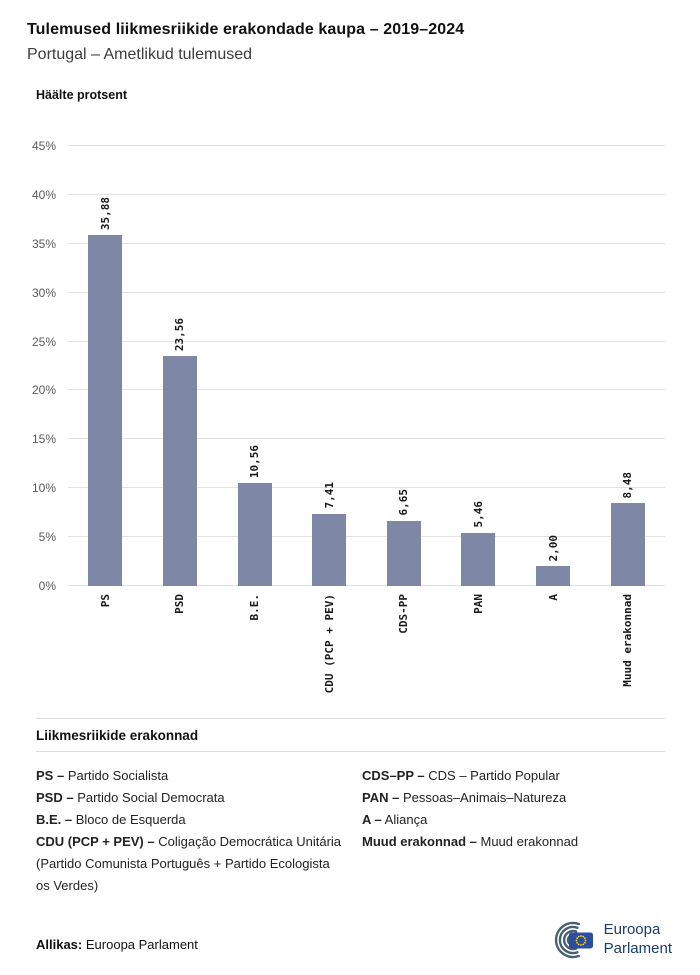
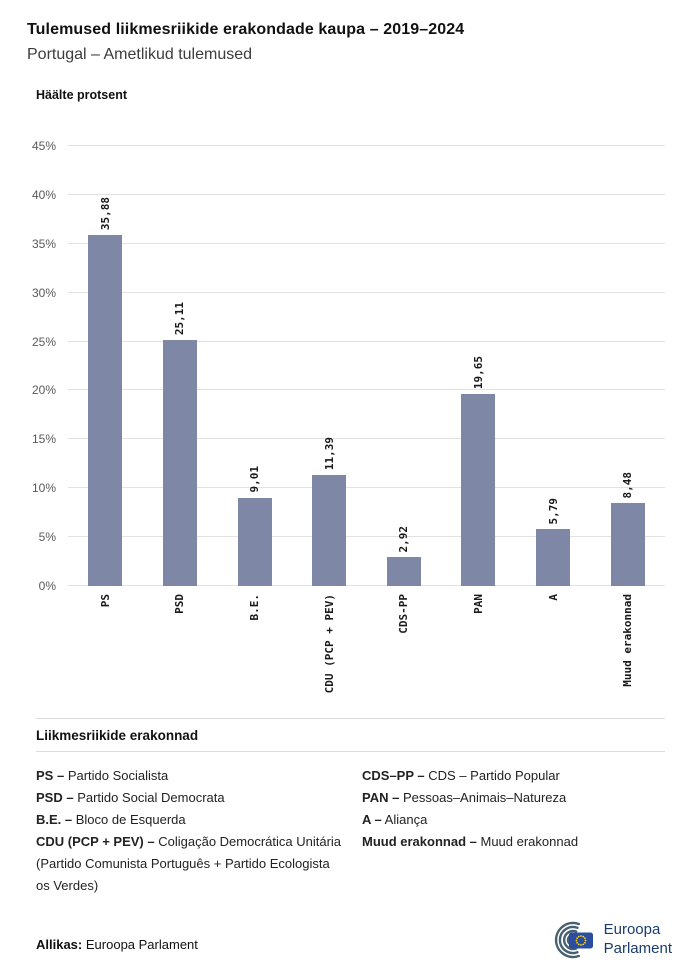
PSD: 23,56 -> 25,11
B.E.: 10,56 -> 9,01
CDU (PCP + PEV): 7,41 -> 11,39
CDS-PP: 6,65 -> 2,92
PAN: 5,46 -> 19,65
A: 2,00 -> 5,79
